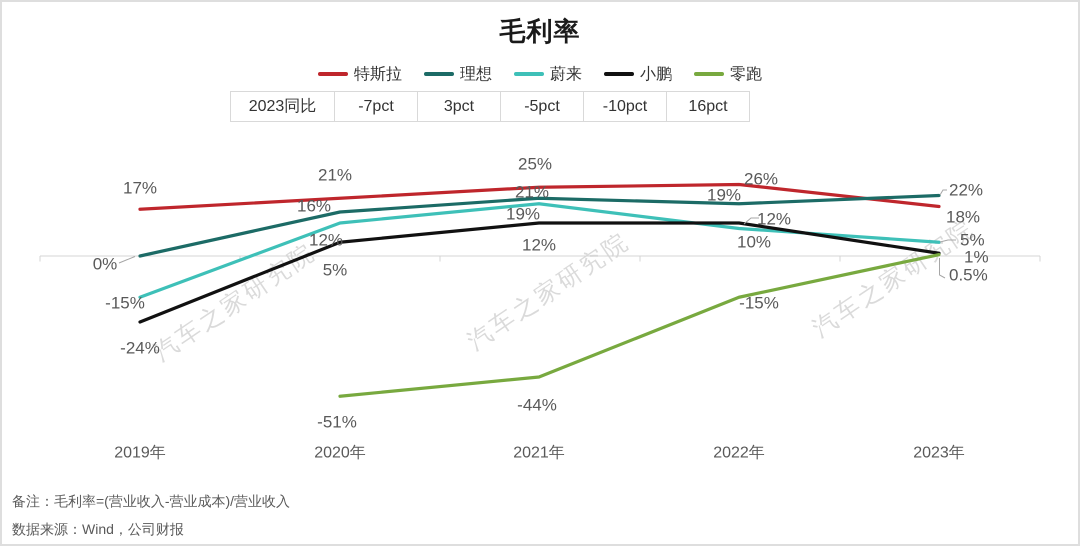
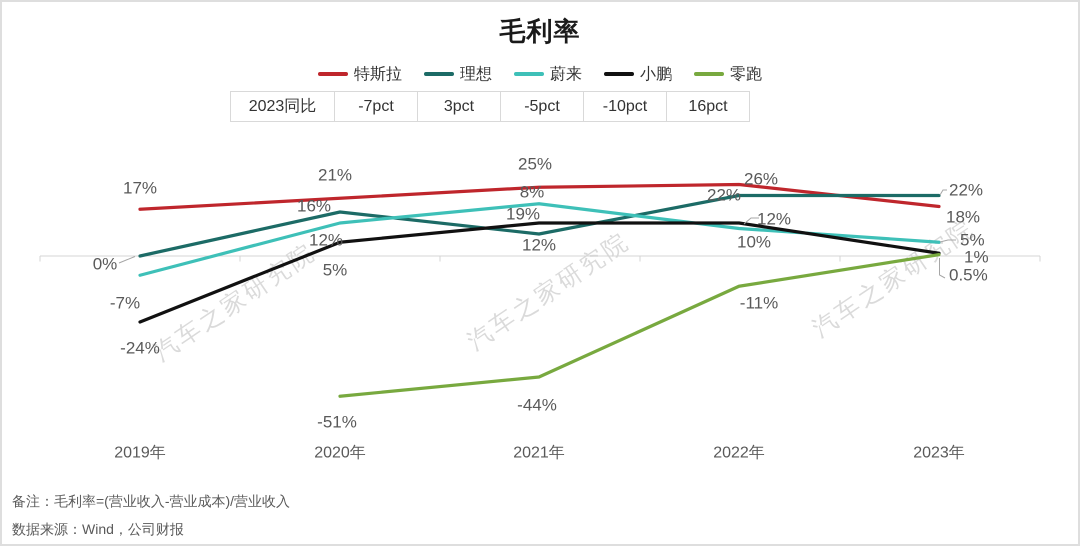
蔚来/2019年: -15% -> -7%
理想/2021年: 21% -> 8%
理想/2022年: 19% -> 22%
零跑/2022年: -15% -> -11%
